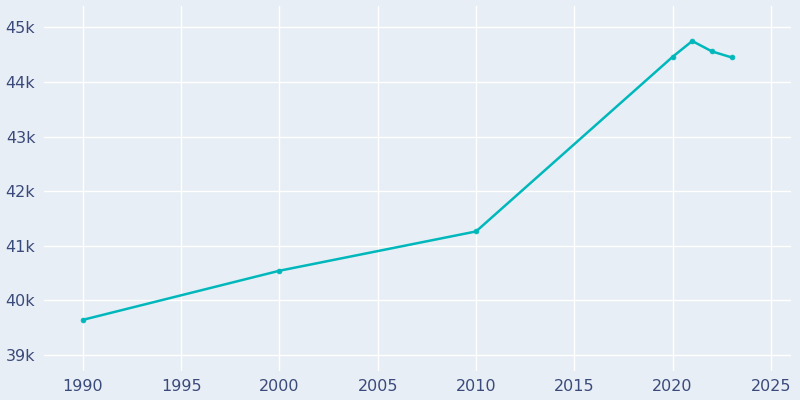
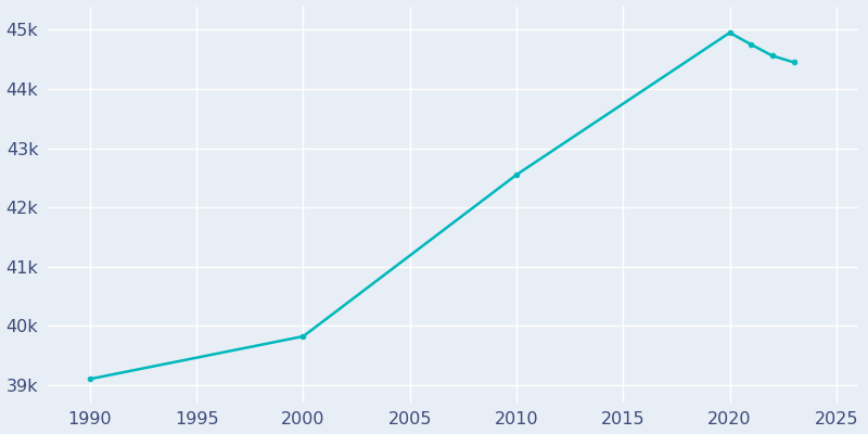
1990: 39.64k -> 39.10k
2000: 40.54k -> 39.82k
2010: 41.26k -> 42.55k
2020: 44.46k -> 44.95k
